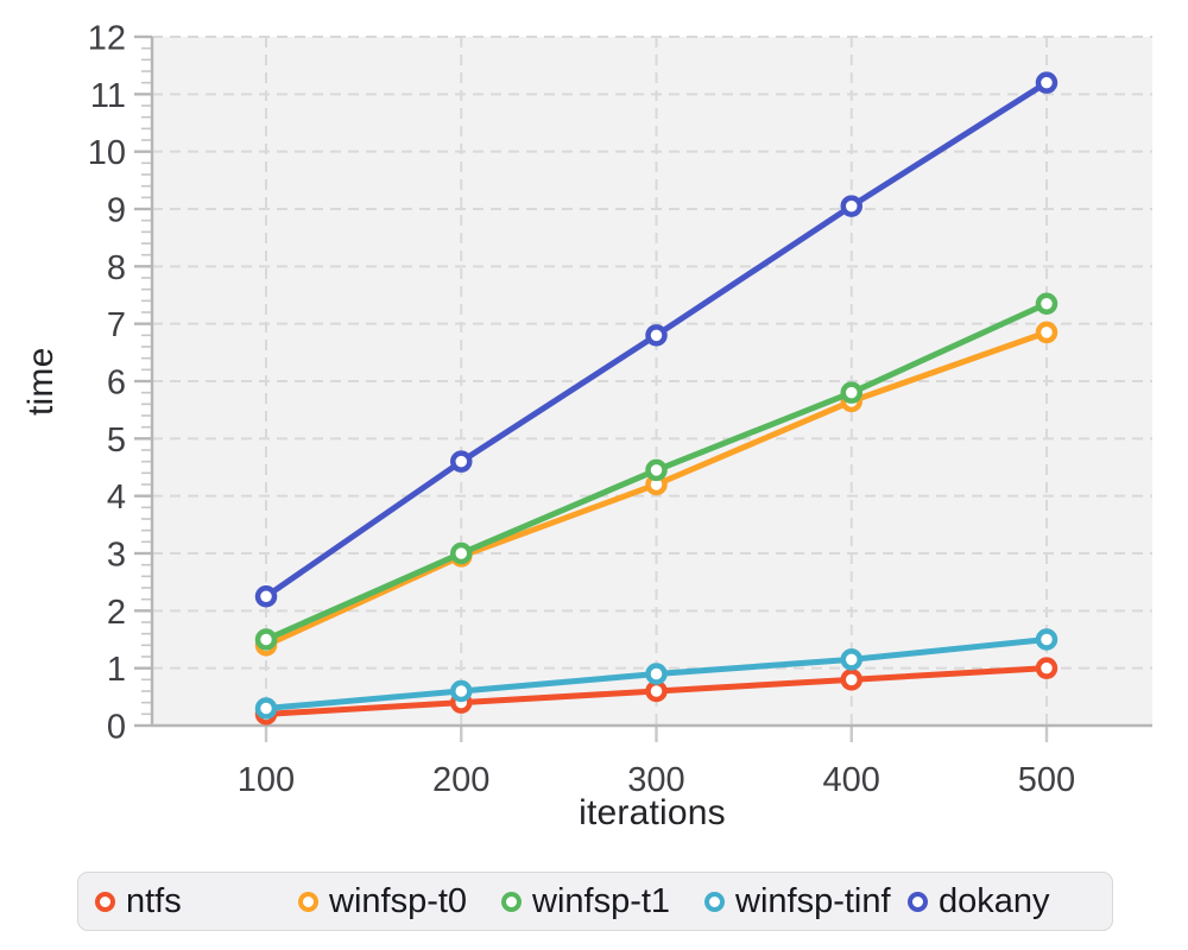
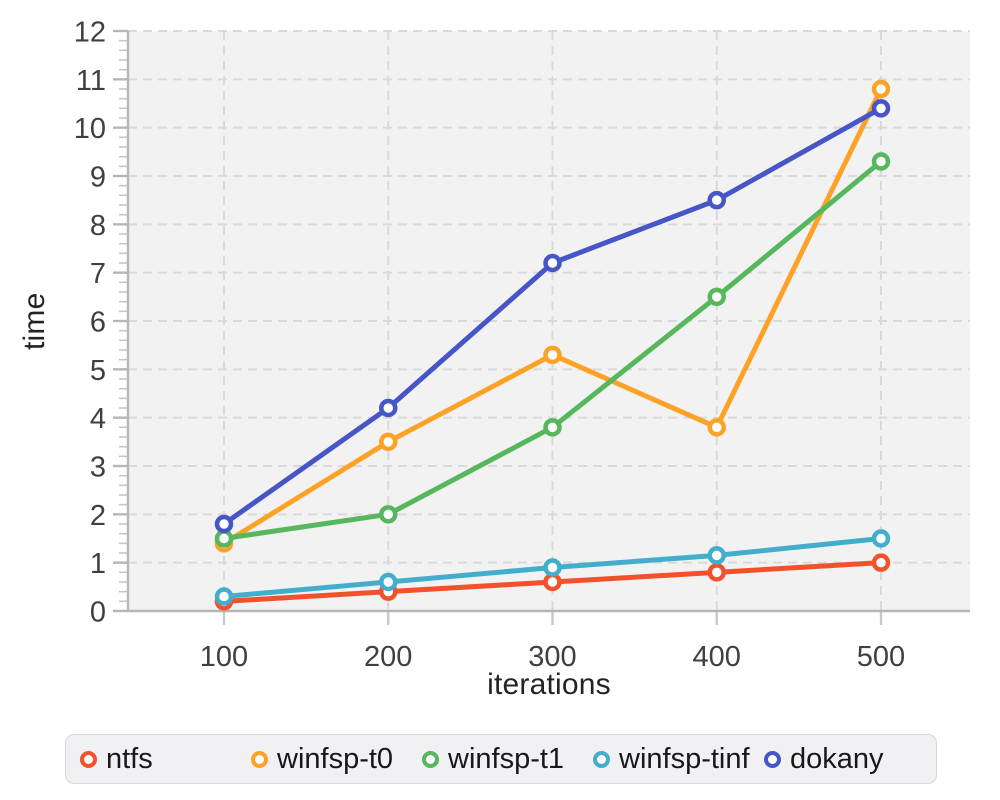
dokany/100: 2.2 -> 1.8
winfsp-t0/200: 3.0 -> 3.5
winfsp-t1/200: 3.0 -> 2.0
dokany/200: 4.6 -> 4.2
winfsp-t0/300: 4.2 -> 5.3
winfsp-t1/300: 4.5 -> 3.8
dokany/300: 6.8 -> 7.2
winfsp-t0/400: 5.7 -> 3.8
winfsp-t1/400: 5.8 -> 6.5
dokany/400: 9.1 -> 8.5
winfsp-t0/500: 6.8 -> 10.8
winfsp-t1/500: 7.3 -> 9.3
dokany/500: 11.2 -> 10.4
